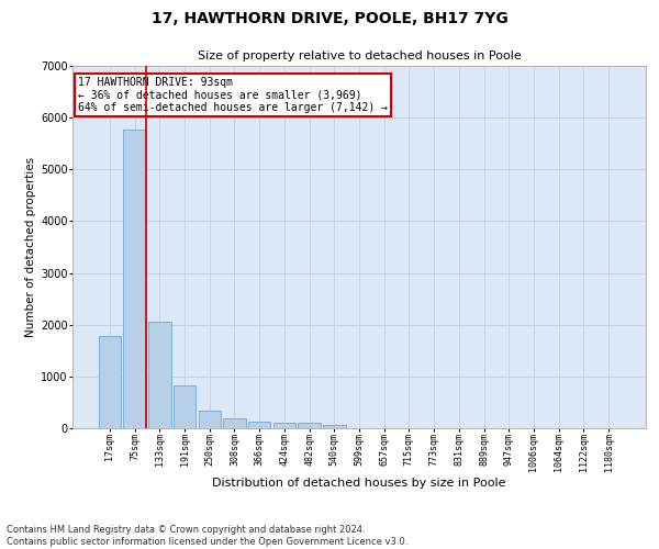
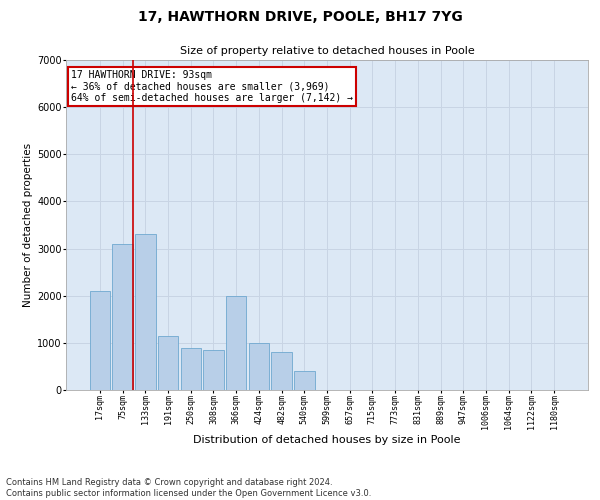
17sqm: 1780 -> 2100
75sqm: 5780 -> 3100
133sqm: 2060 -> 3300
191sqm: 820 -> 1150
250sqm: 340 -> 900
308sqm: 190 -> 850
366sqm: 120 -> 2000
424sqm: 110 -> 1000
482sqm: 110 -> 800
540sqm: 70 -> 400
